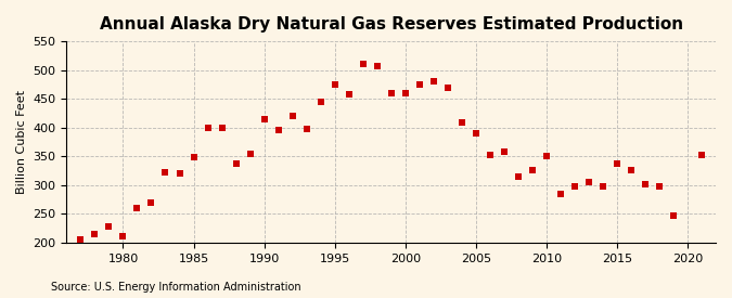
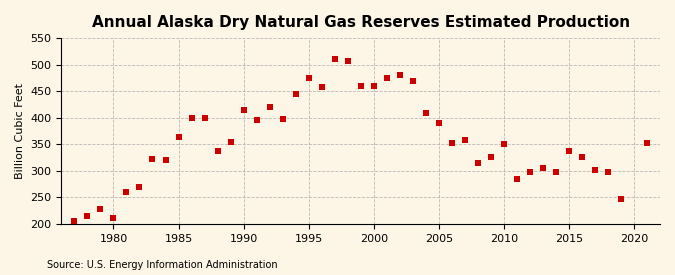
1985: 348 -> 364
